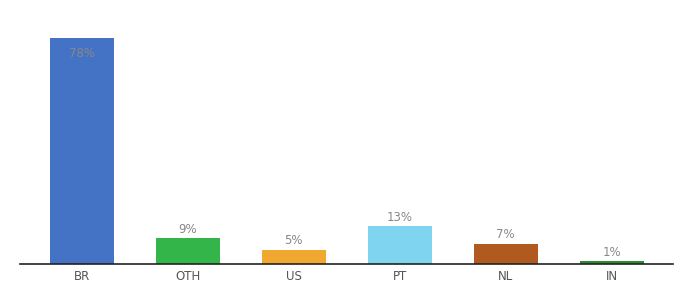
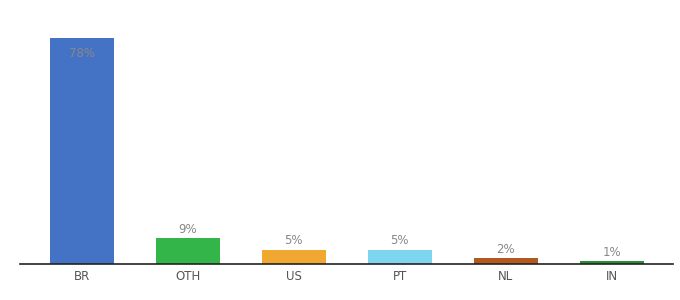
PT: 13% -> 5%
NL: 7% -> 2%
